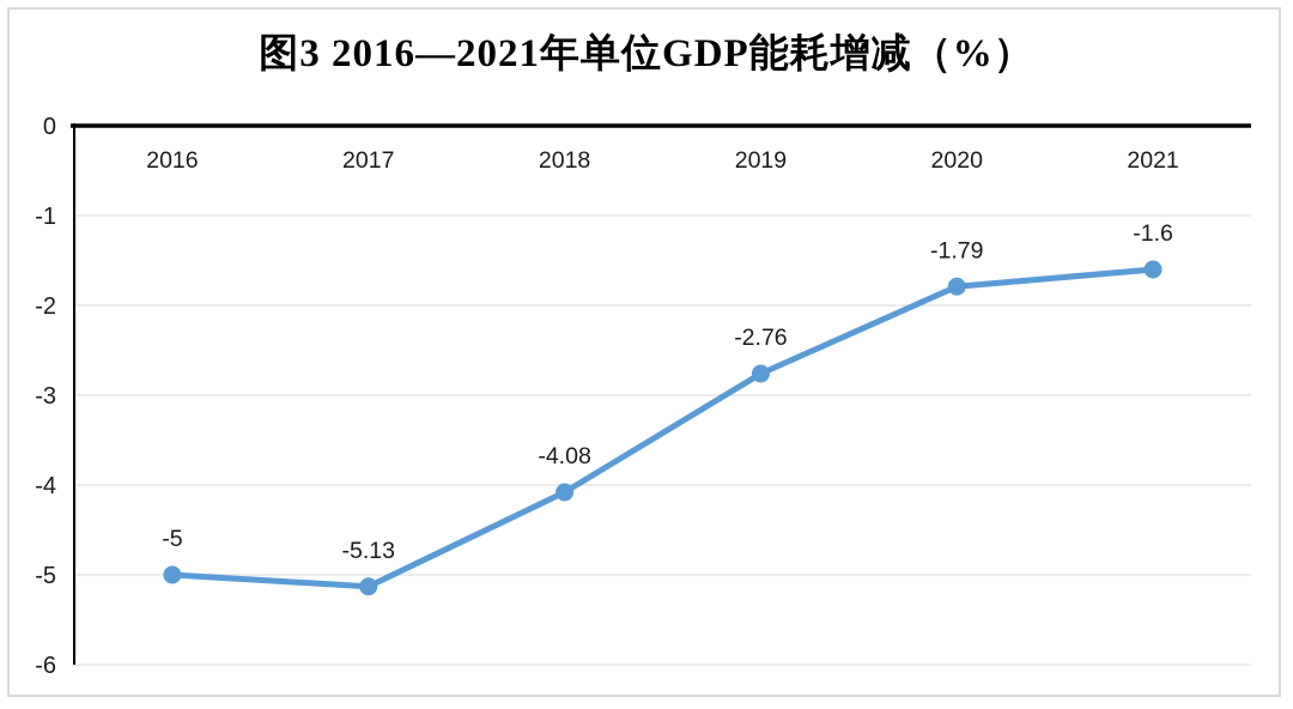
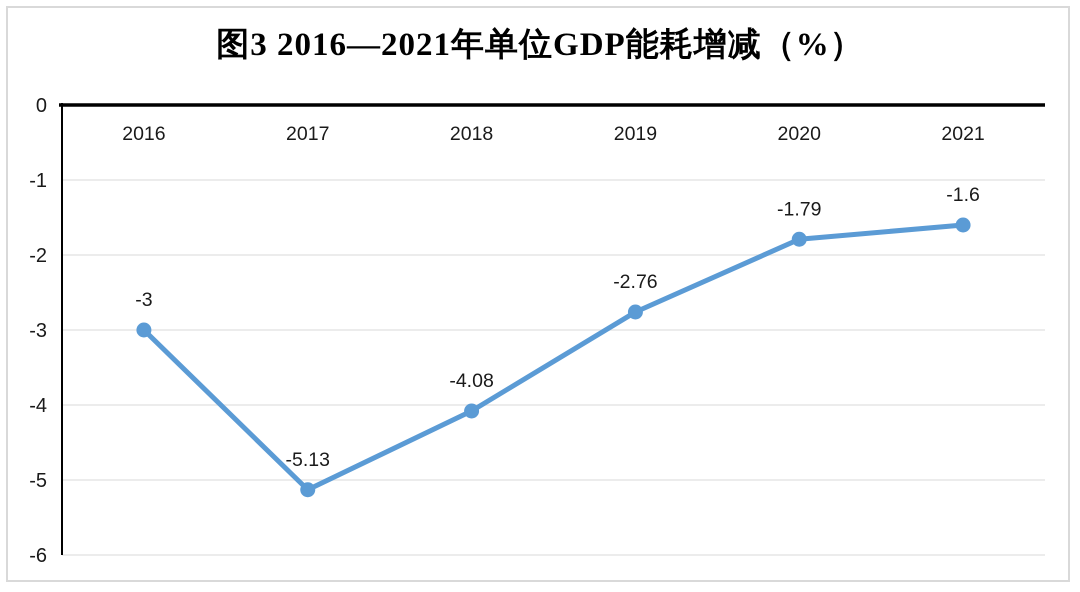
2016: -5 -> -3
